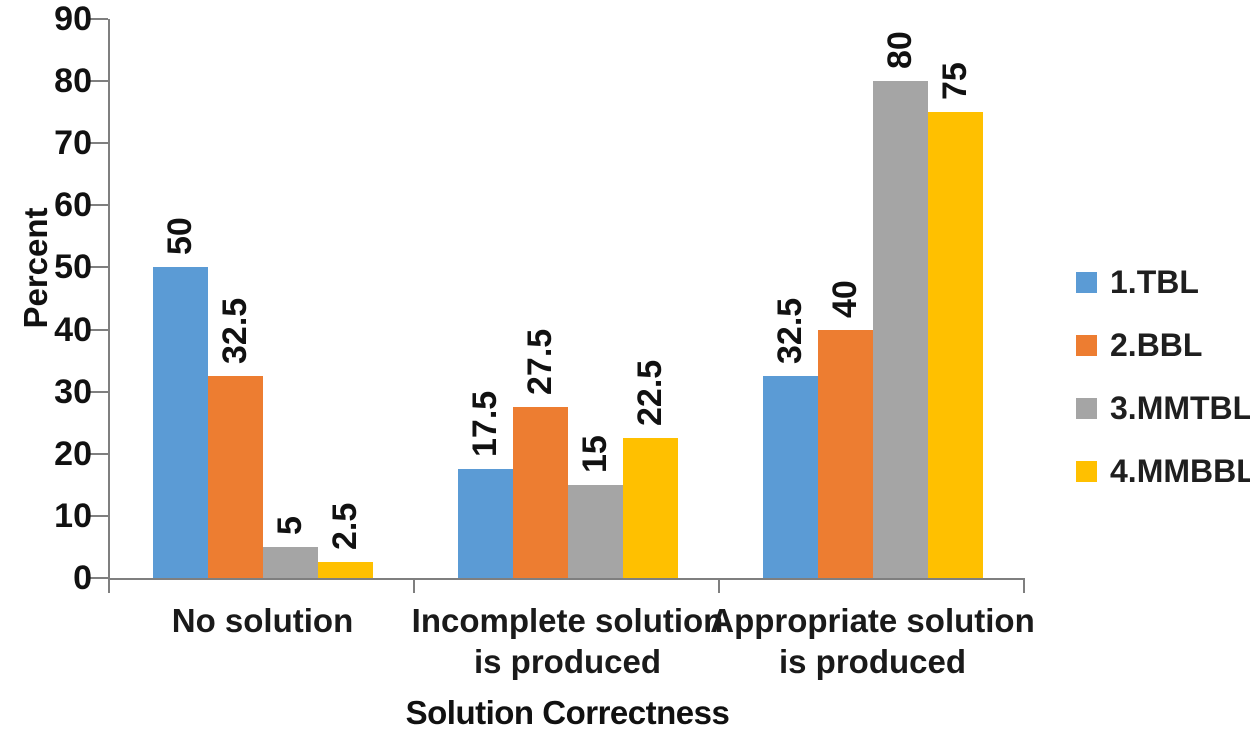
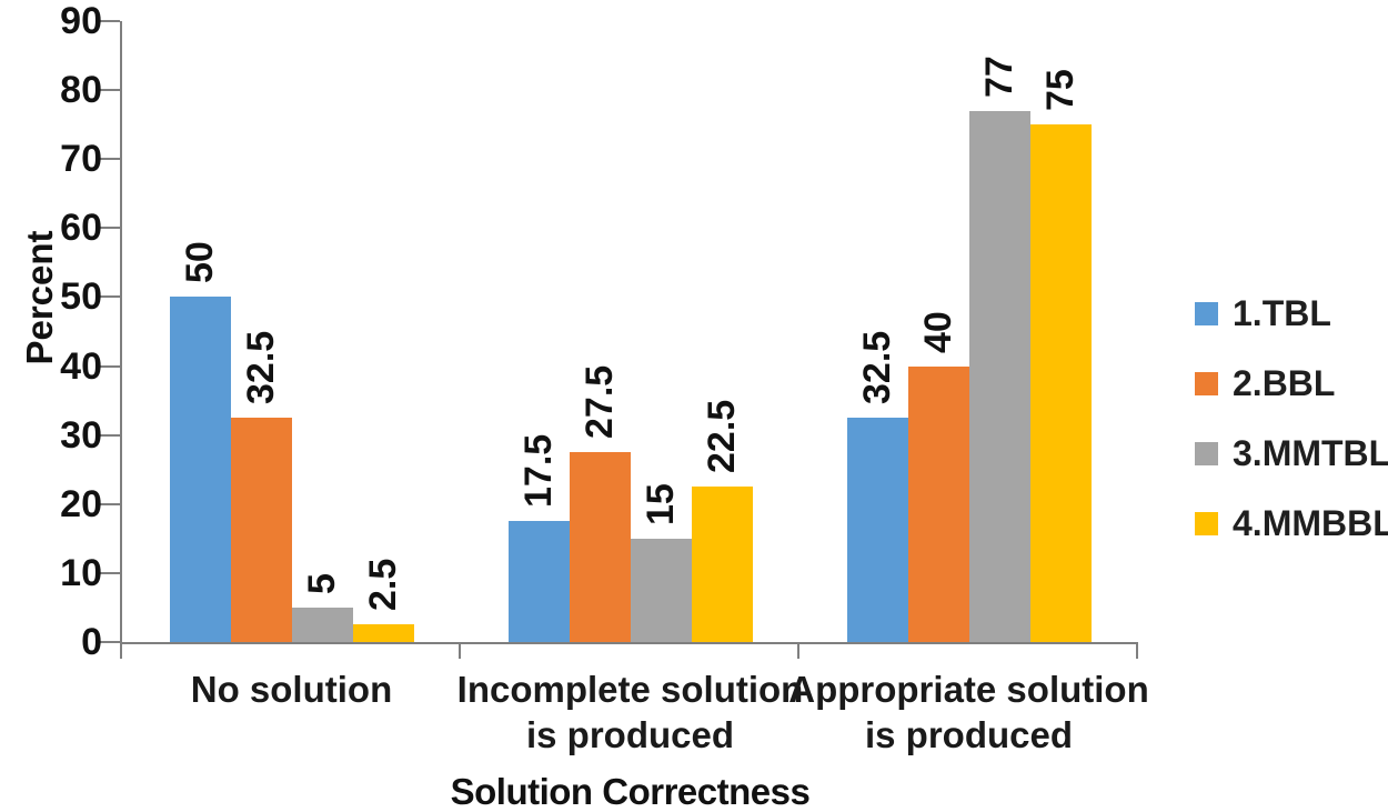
3.MMTBL/Appropriate solution is produced: 80 -> 77
